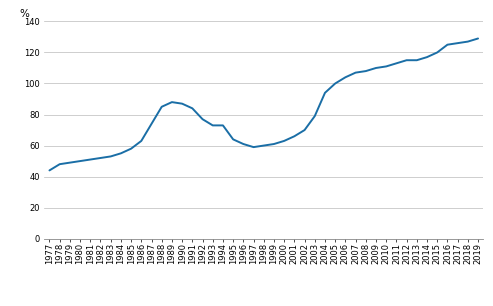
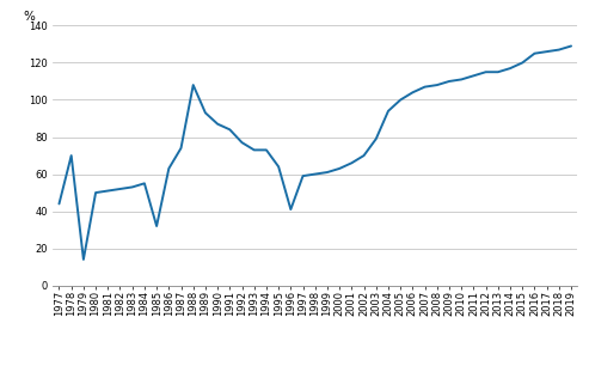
1978: 48 -> 70
1979: 49 -> 14
1985: 58 -> 32
1988: 85 -> 108
1989: 88 -> 93
1996: 61 -> 41
